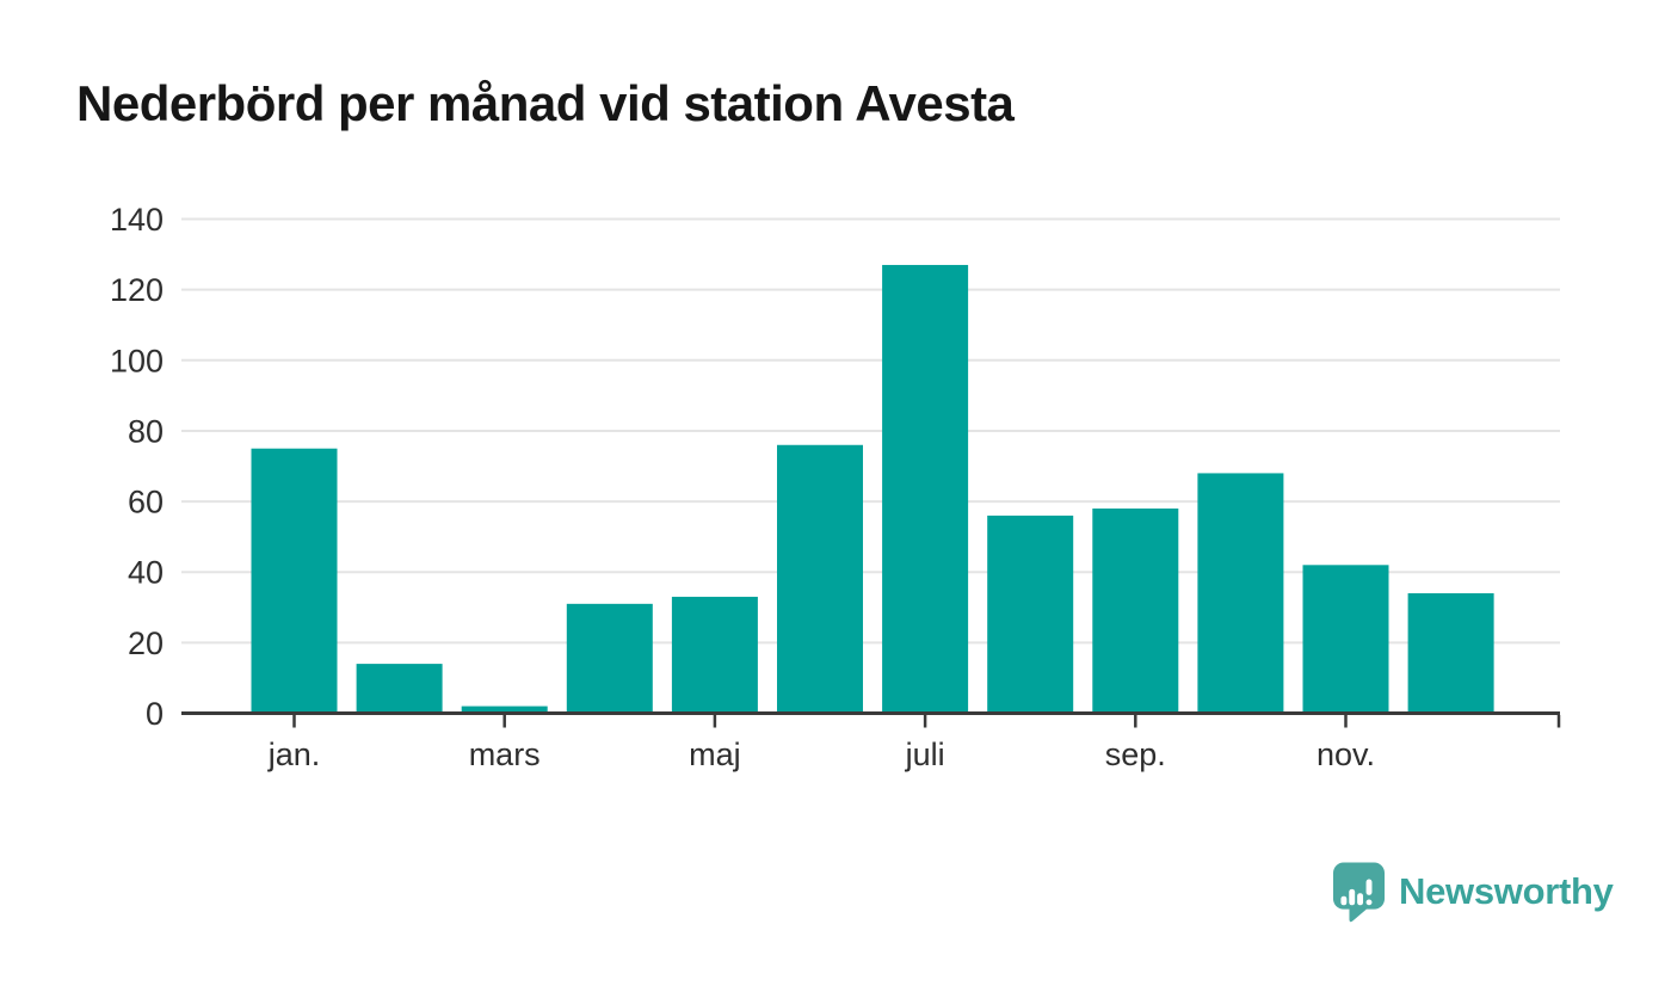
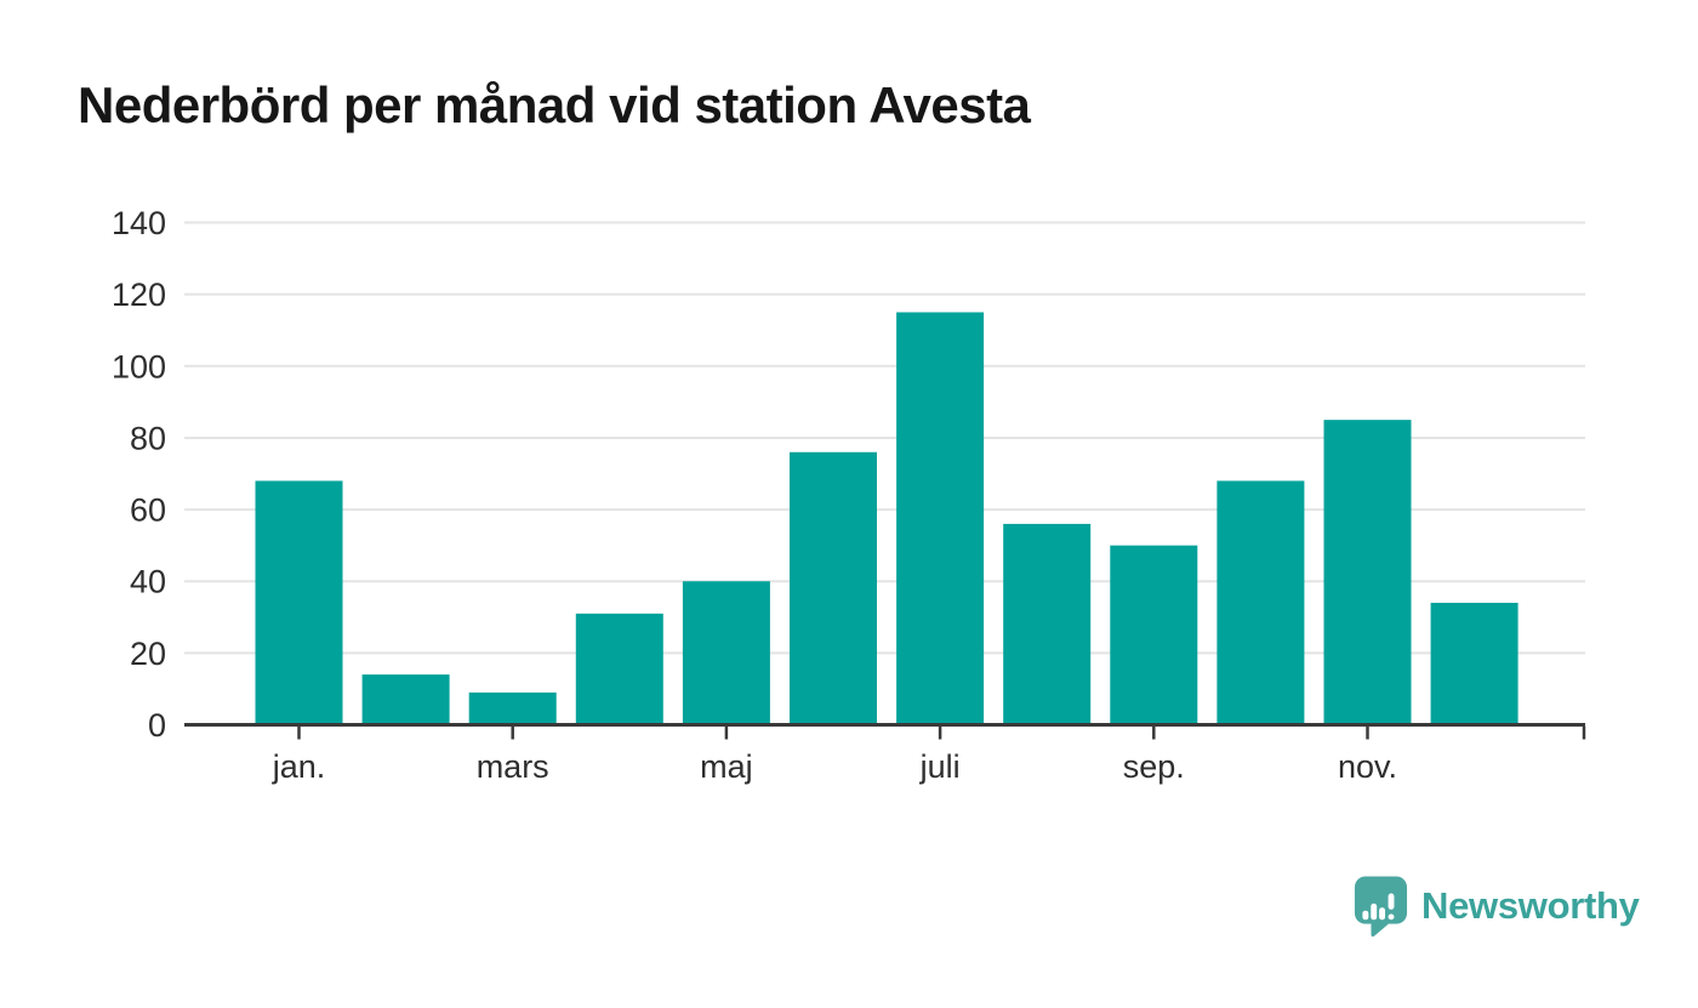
jan.: 75 -> 68
mars: 2 -> 9
maj: 33 -> 40
juli: 127 -> 115
sep.: 58 -> 50
nov.: 42 -> 85
